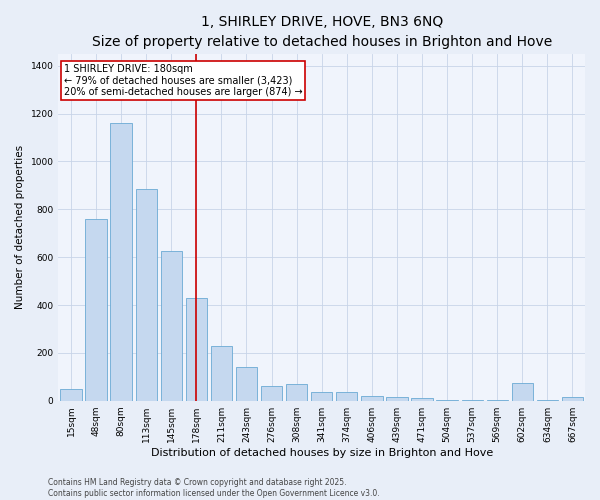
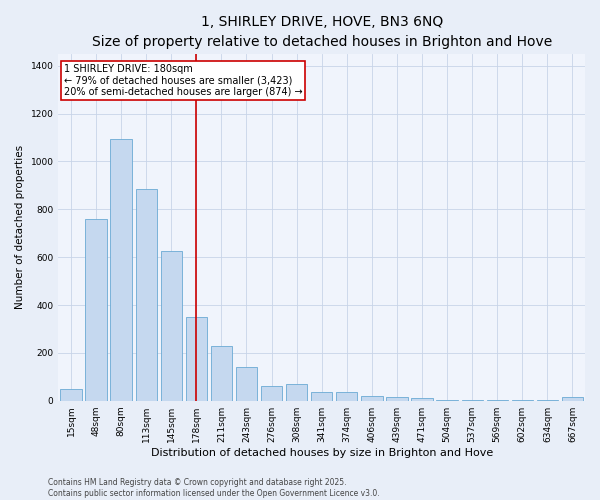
80sqm: 1160 -> 1095
178sqm: 430 -> 350
602sqm: 75 -> 5
